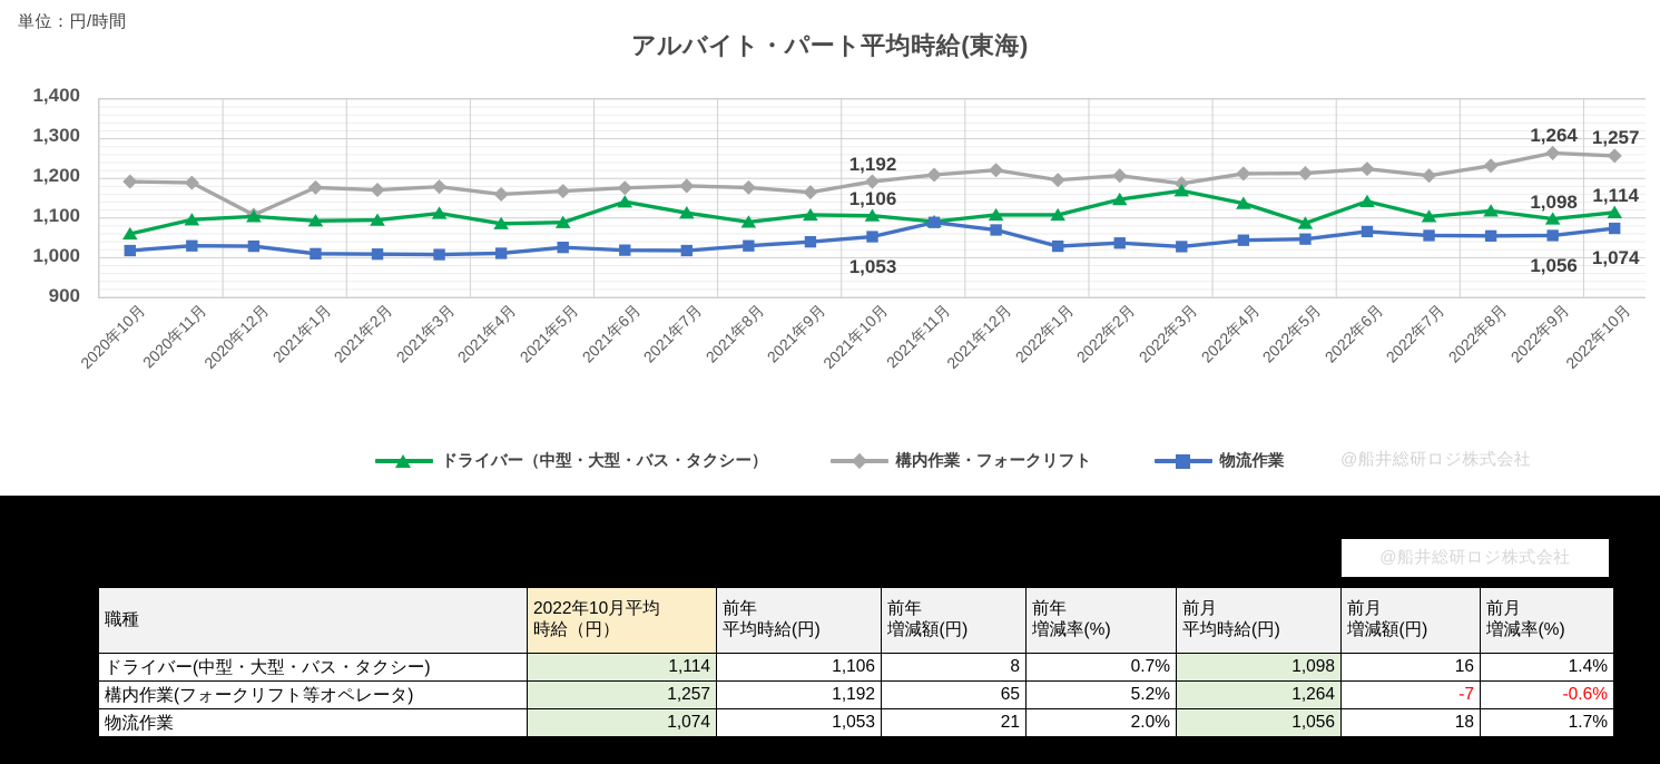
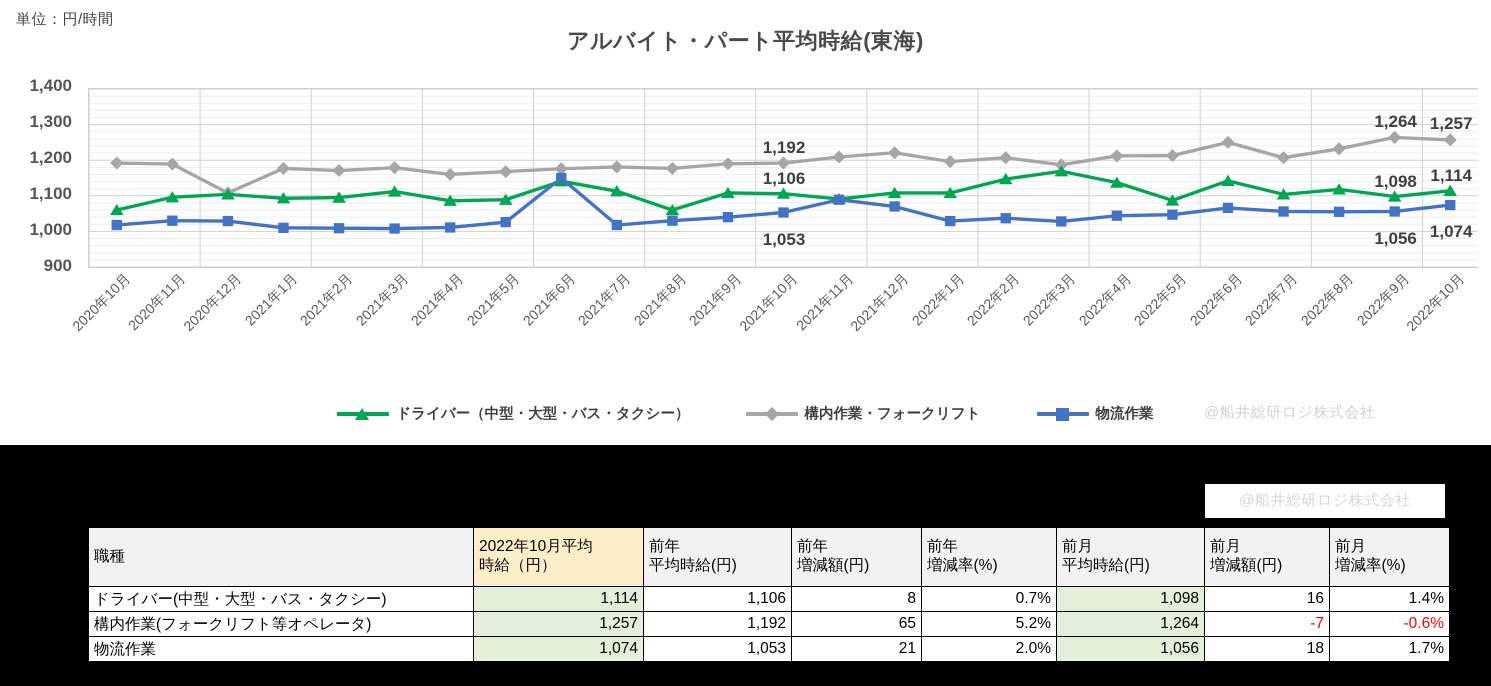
物流作業/2021年6月: 1020 -> 1150
ドライバー（中型・大型・バス・タクシー）/2021年8月: 1090 -> 1060
構内作業・フォークリフト/2021年9月: 1160 -> 1190
構内作業・フォークリフト/2022年6月: 1220 -> 1250
